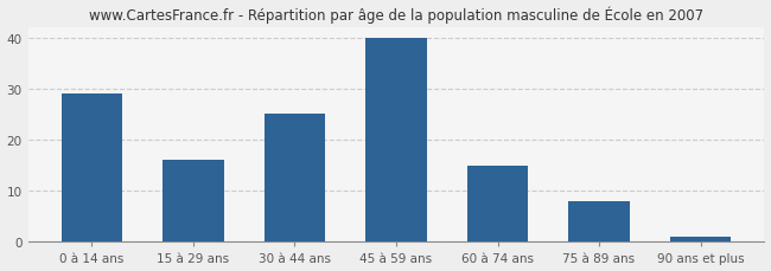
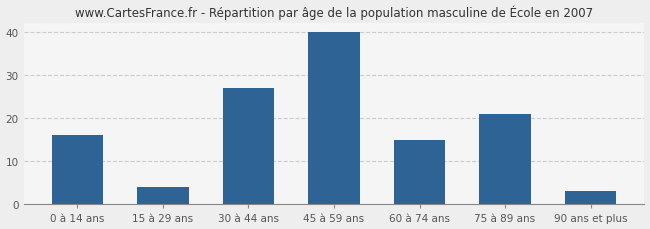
0 à 14 ans: 29 -> 16
15 à 29 ans: 16 -> 4
30 à 44 ans: 25 -> 27
75 à 89 ans: 8 -> 21
90 ans et plus: 1 -> 3
